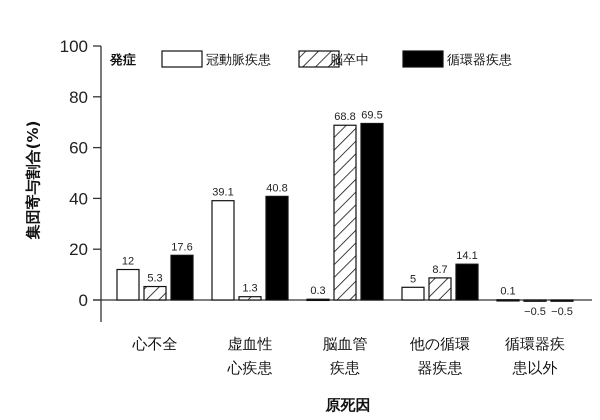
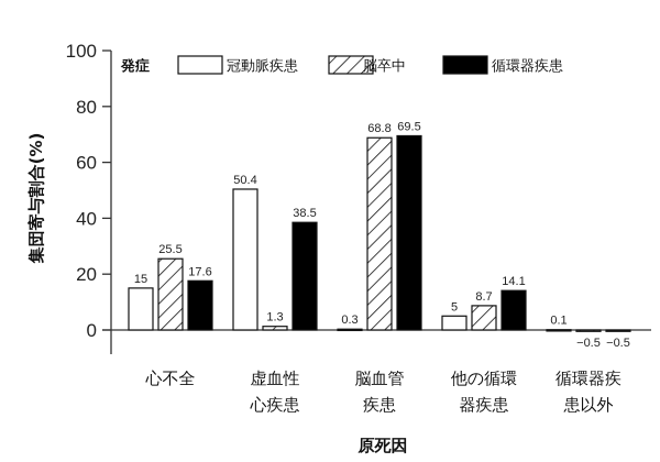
冠動脈疾患/心不全: 12 -> 15
脳卒中/心不全: 5.3 -> 25.5
冠動脈疾患/虚血性心疾患: 39.1 -> 50.4
循環器疾患/虚血性心疾患: 40.8 -> 38.5
